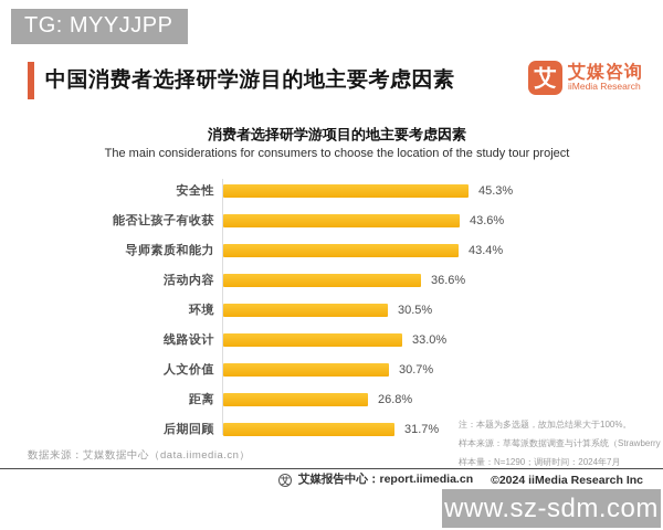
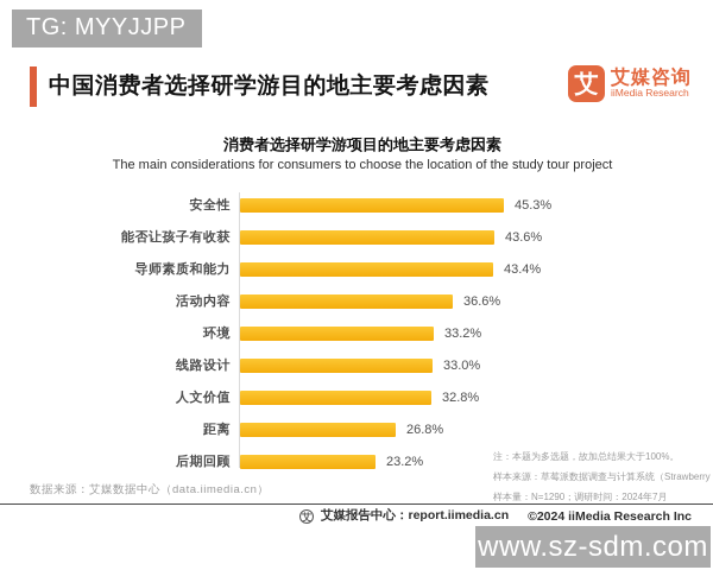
环境: 30.5% -> 33.2%
人文价值: 30.7% -> 32.8%
后期回顾: 31.7% -> 23.2%
